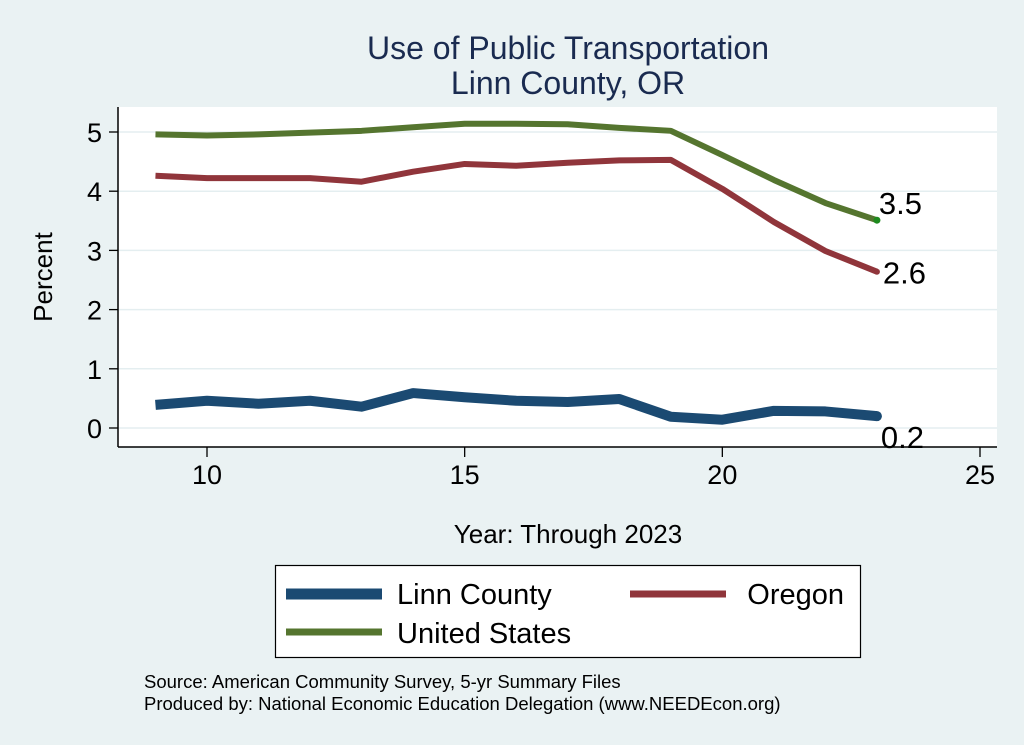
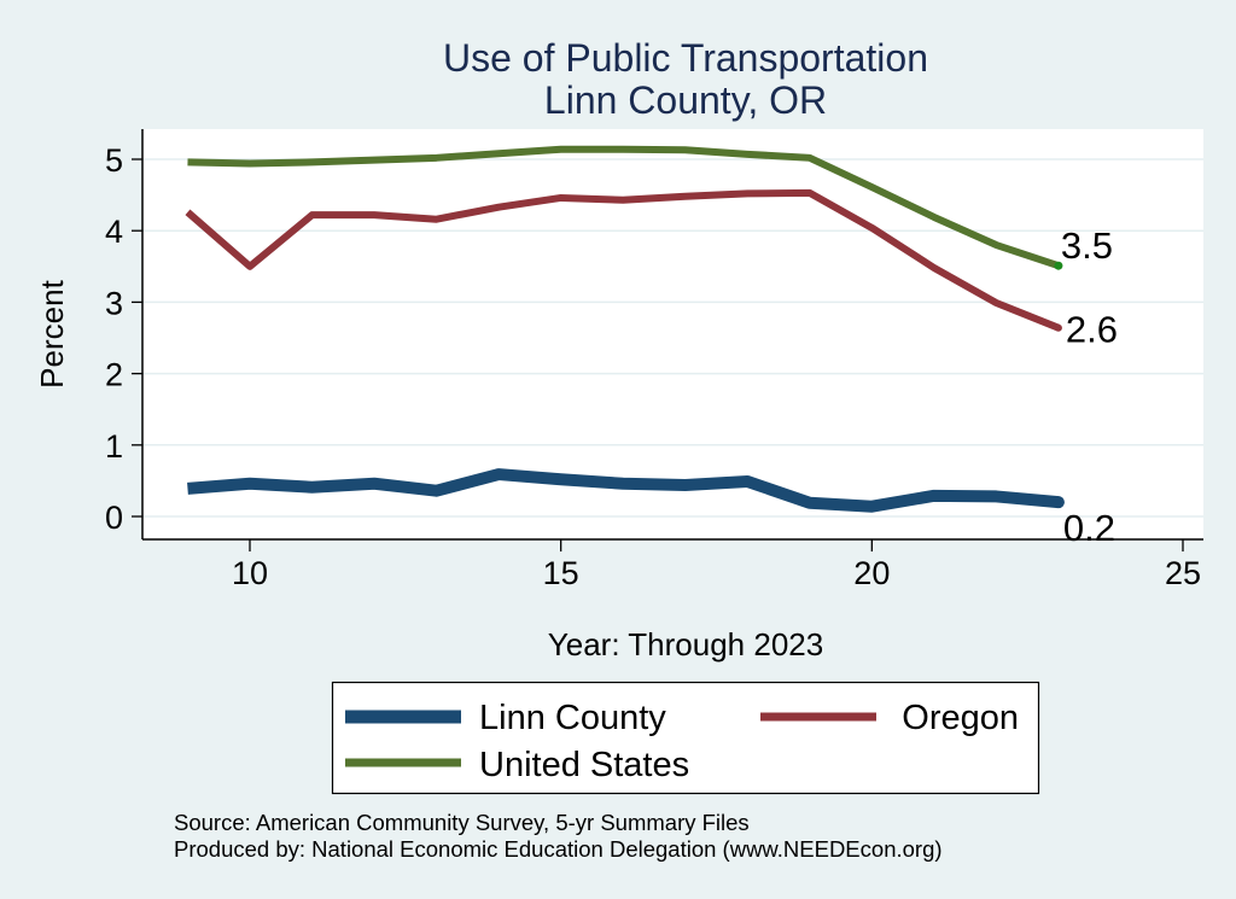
Oregon/10: 4.2 -> 3.5
